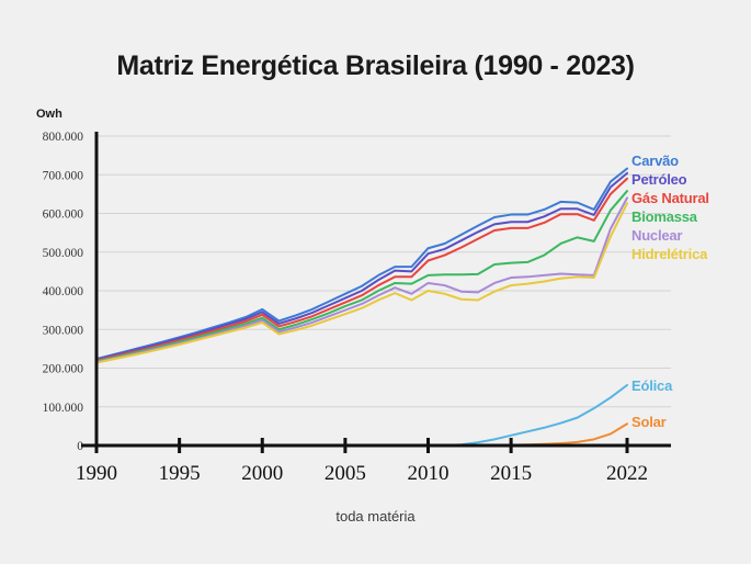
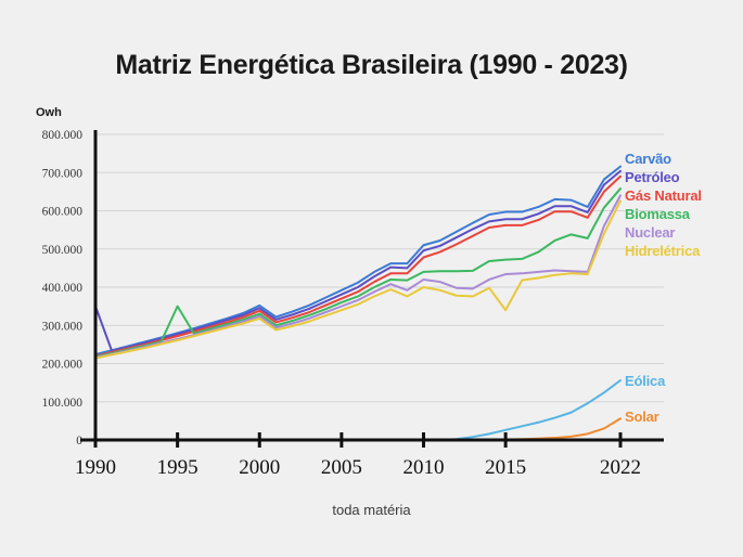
Petróleo/1990: 220000 -> 350000
Biomassa/1995: 270000 -> 350000
Hidrelétrica/2015: 410000 -> 340000
